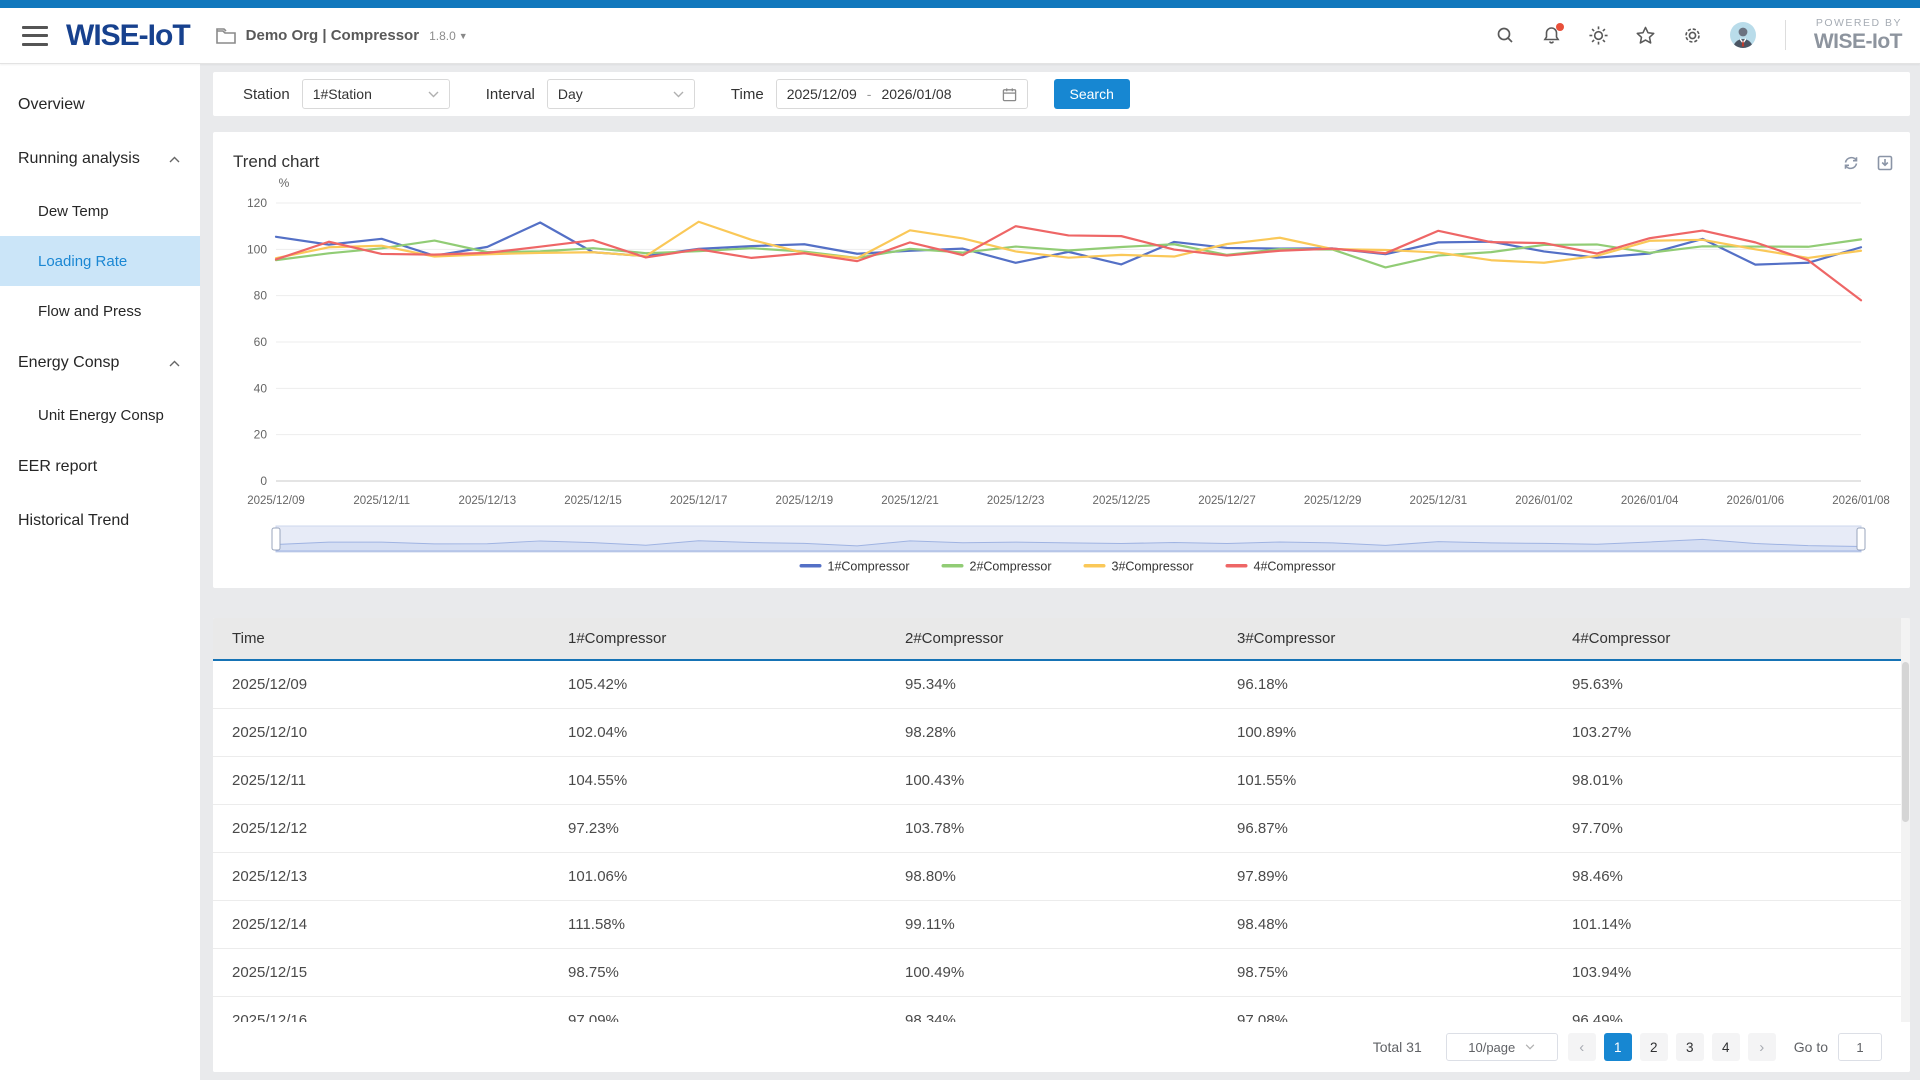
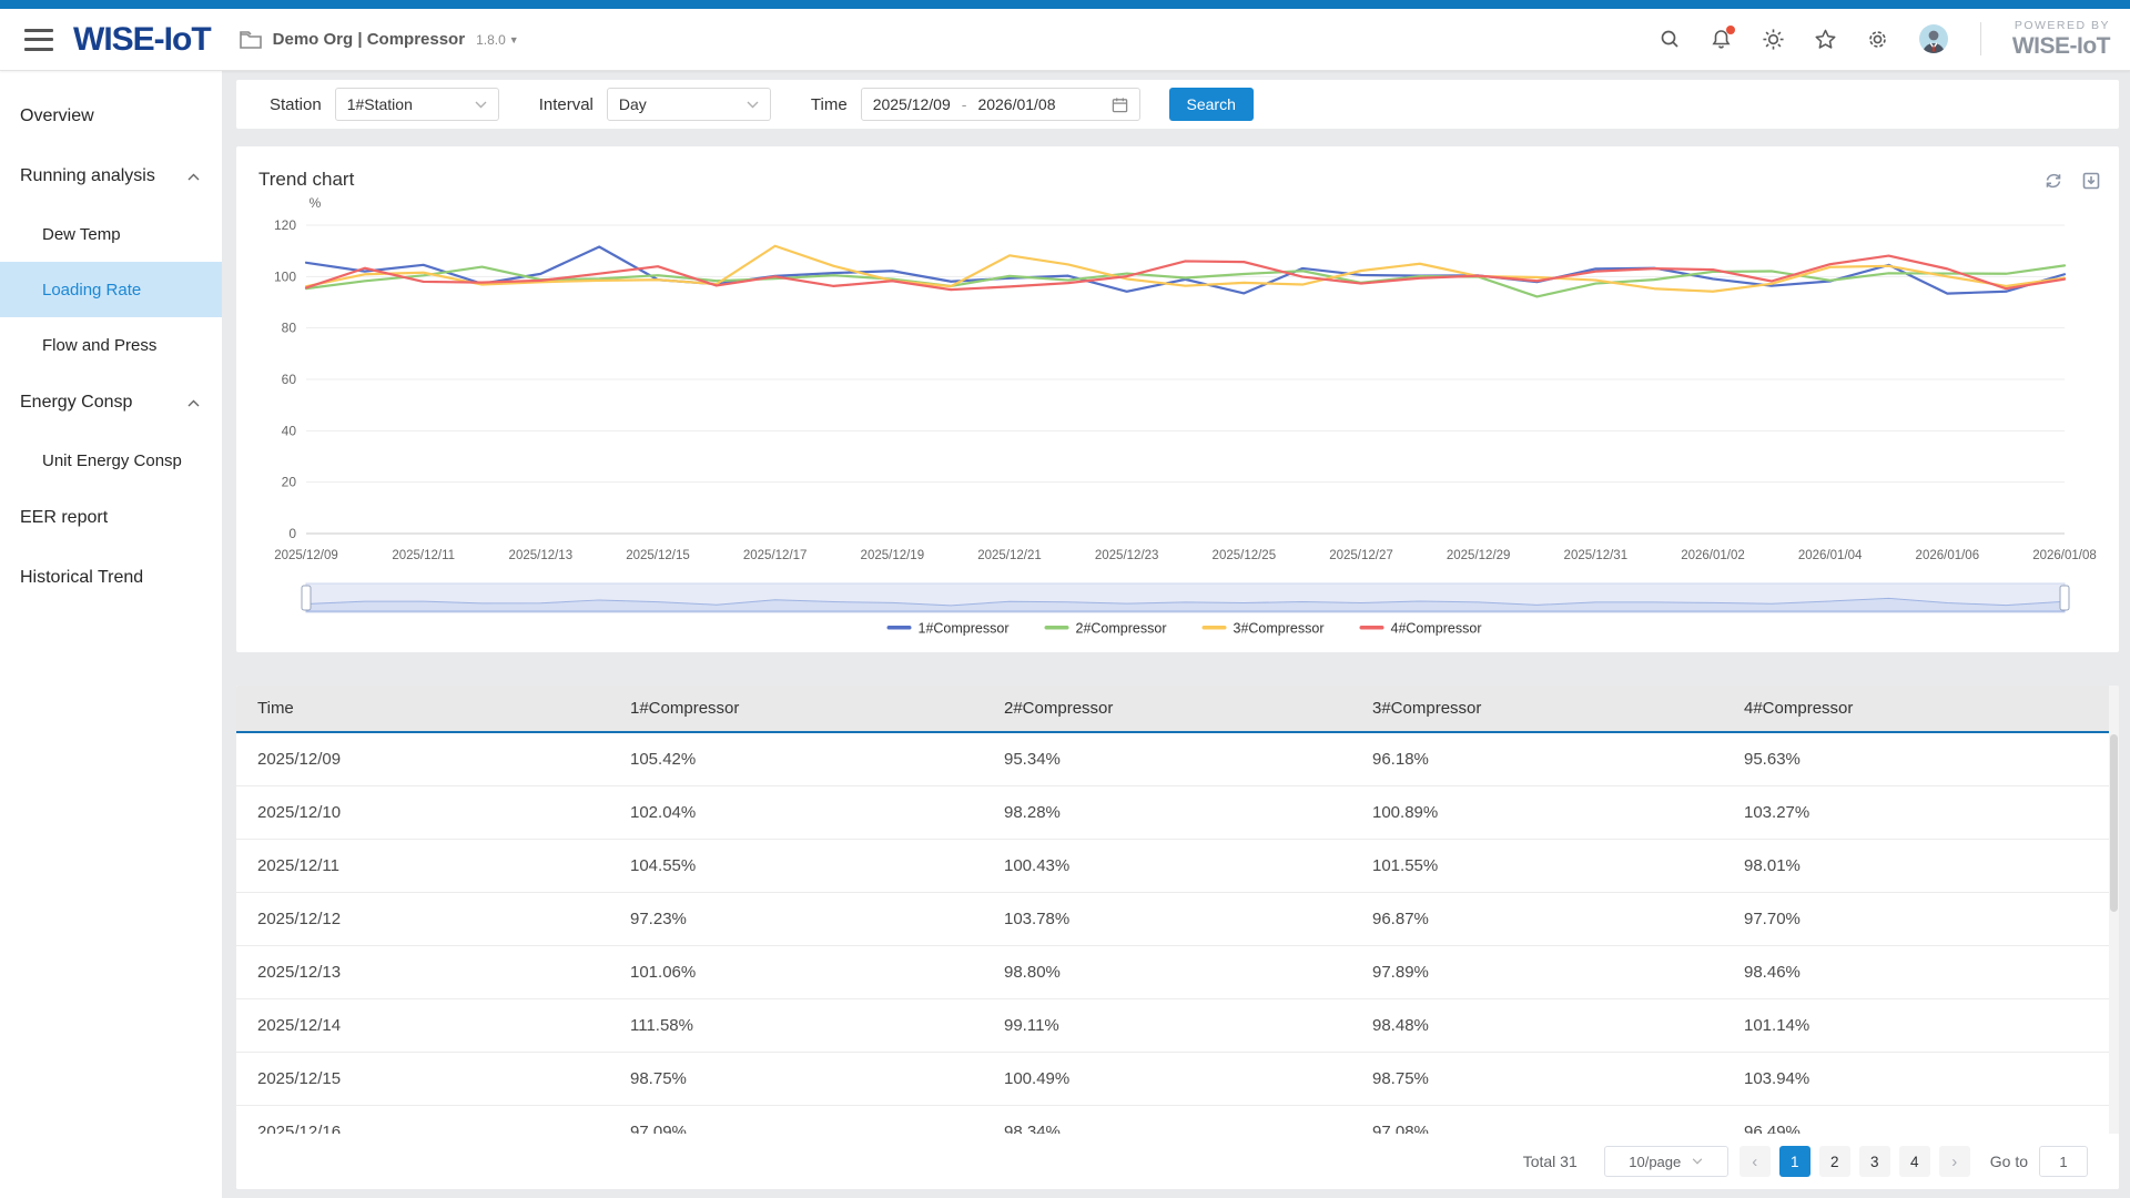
4#Compressor/2025/12/21: 103 -> 96
4#Compressor/2025/12/23: 110 -> 100
4#Compressor/2025/12/31: 108 -> 102
4#Compressor/2026/01/08: 78 -> 99
